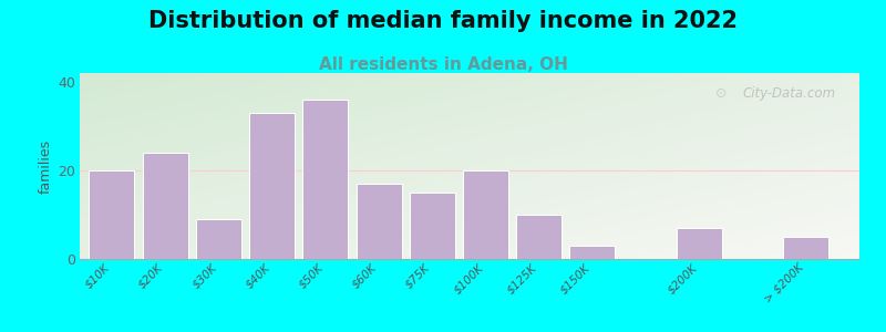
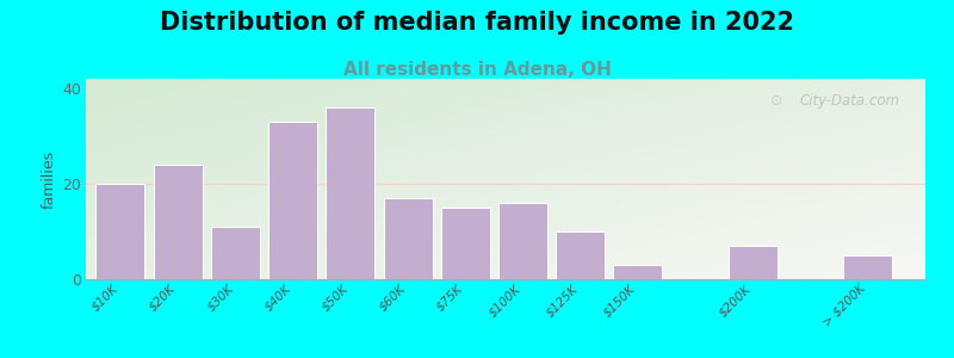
$30K: 9 -> 11
$100K: 20 -> 16
